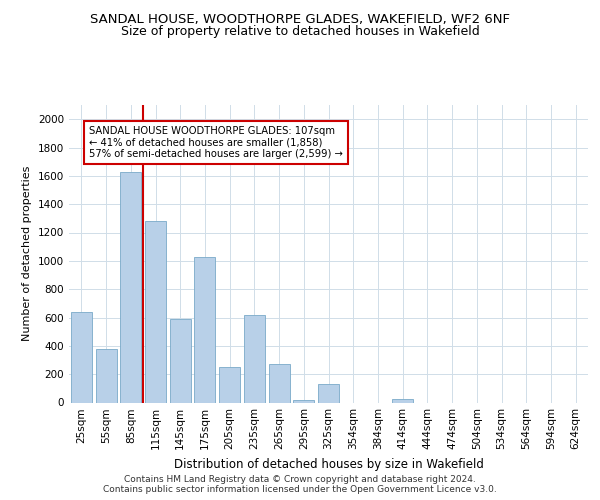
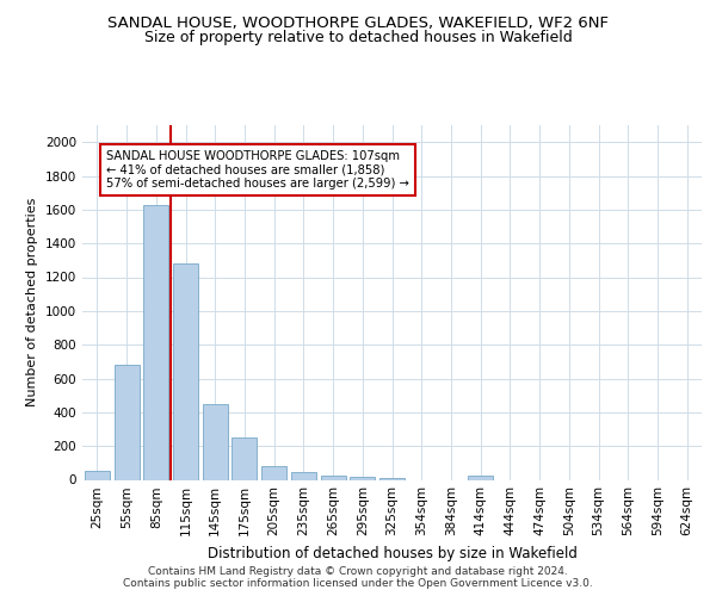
25sqm: 640 -> 50
55sqm: 380 -> 680
145sqm: 590 -> 450
175sqm: 1030 -> 250
205sqm: 250 -> 80
235sqm: 620 -> 40
265sqm: 270 -> 20
325sqm: 130 -> 10
